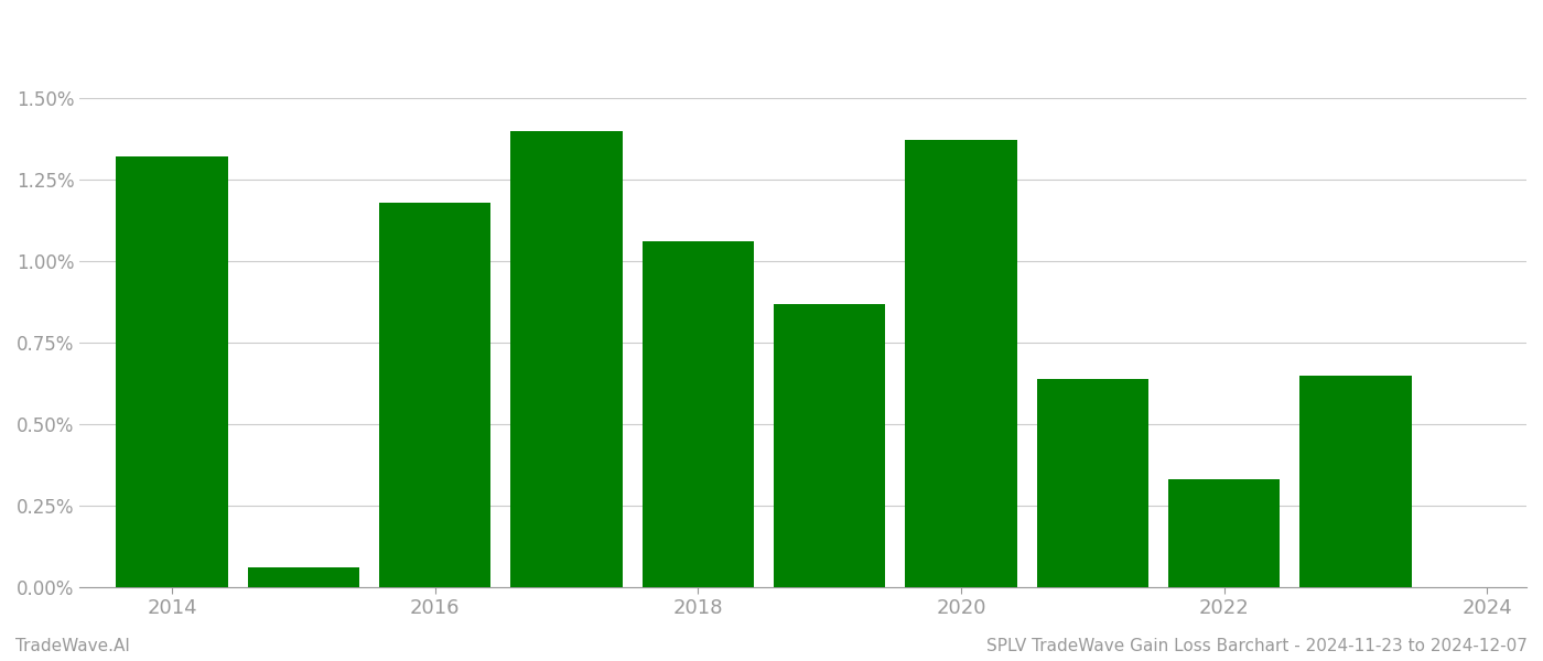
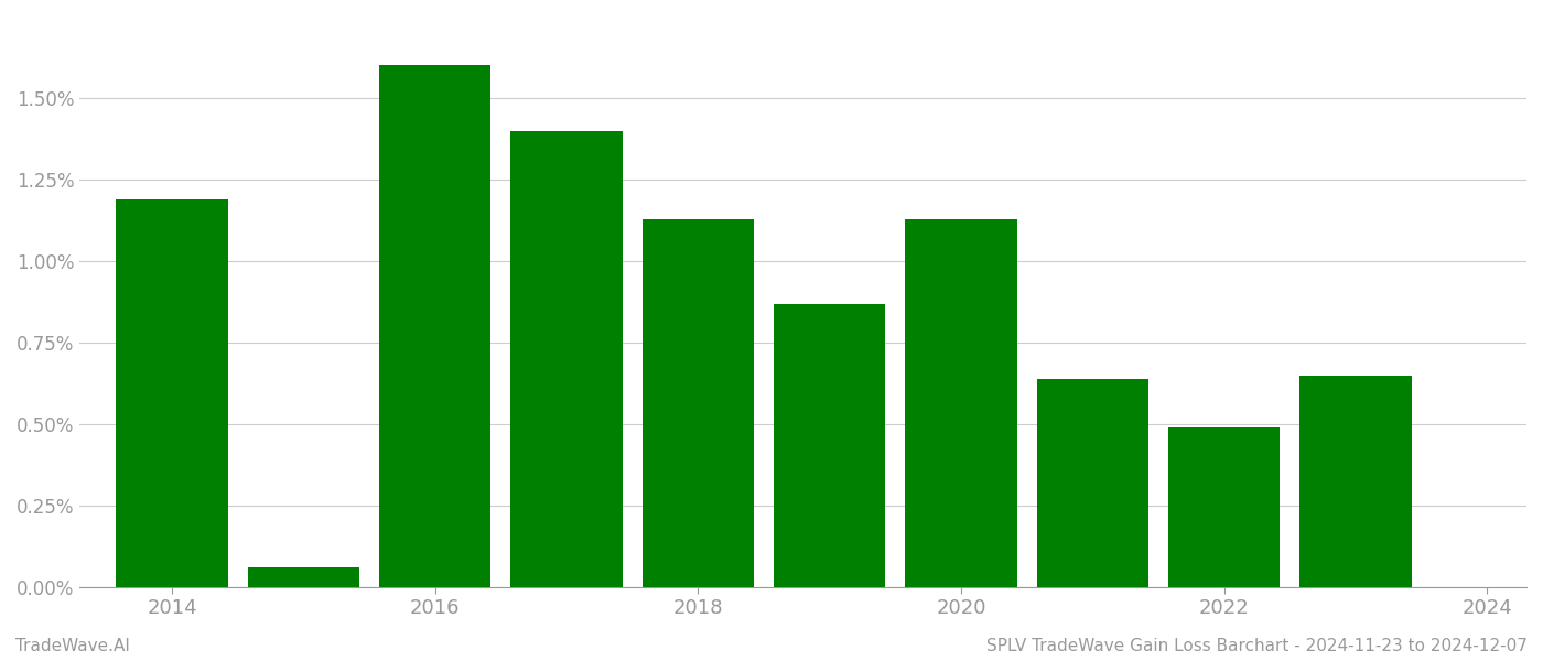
2014: 1.320% -> 1.188%
2016: 1.180% -> 1.600%
2018: 1.060% -> 1.128%
2020: 1.370% -> 1.128%
2022: 0.330% -> 0.488%
